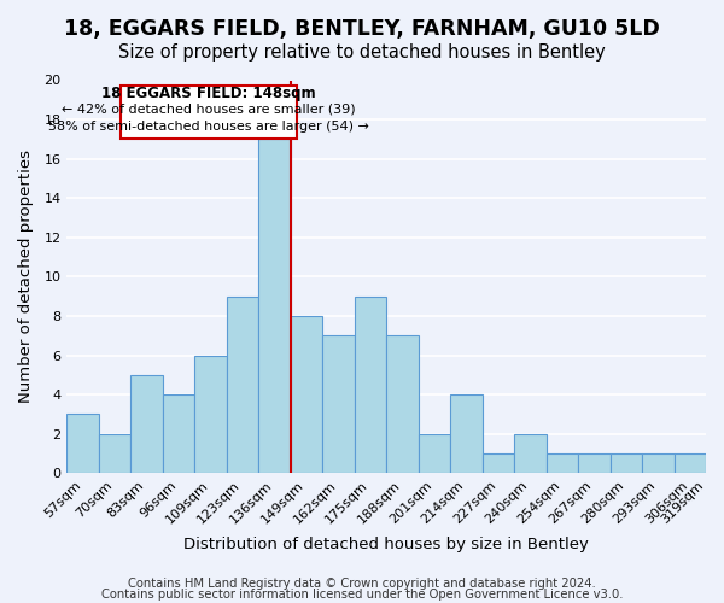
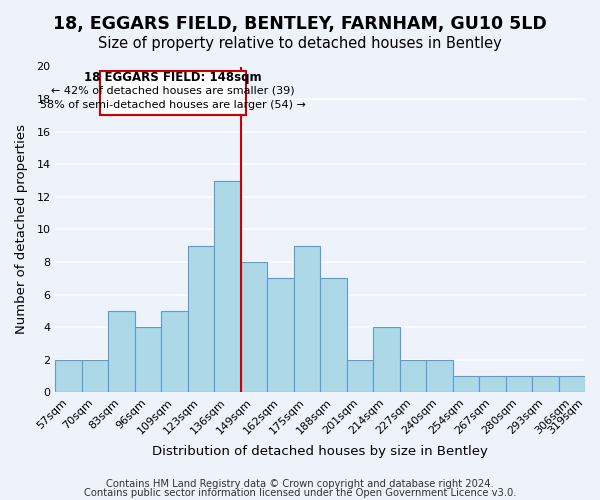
57sqm: 3 -> 2
109sqm: 6 -> 5
136sqm: 17 -> 13
227sqm: 1 -> 2
